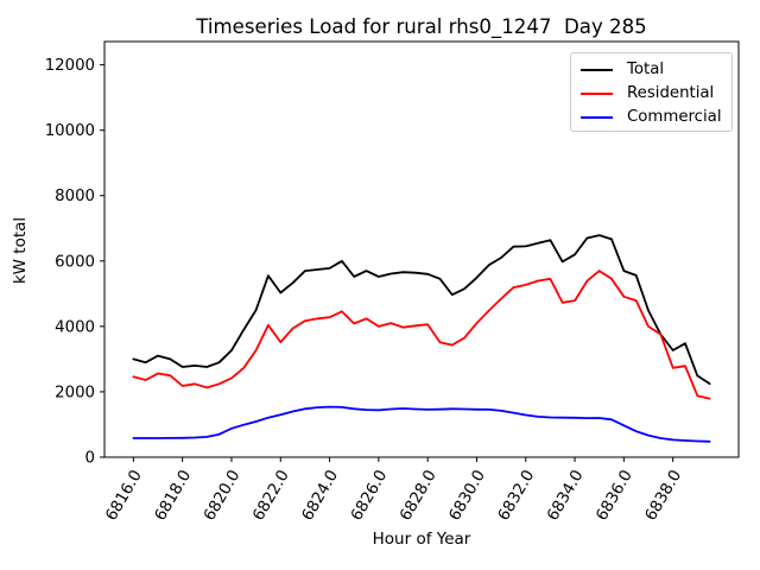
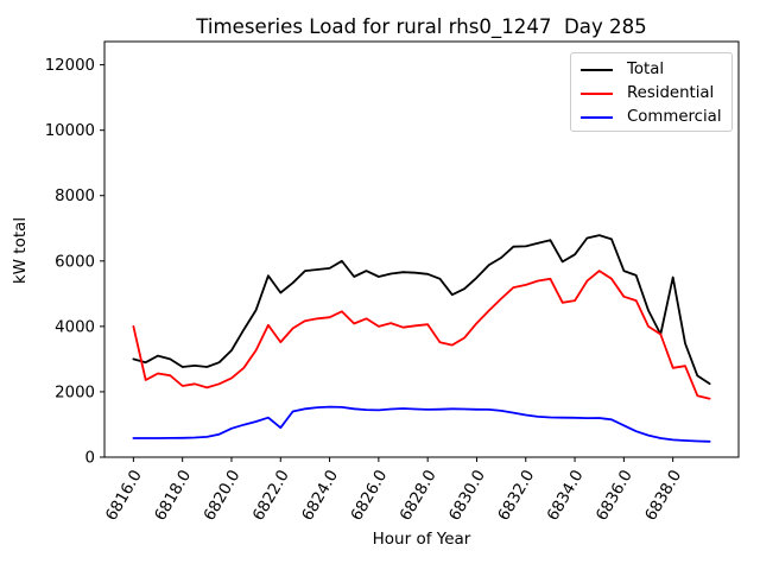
Residential/6816.0: 2500 -> 4000
Commercial/6822.0: 1300 -> 900
Total/6838.0: 3300 -> 5500
